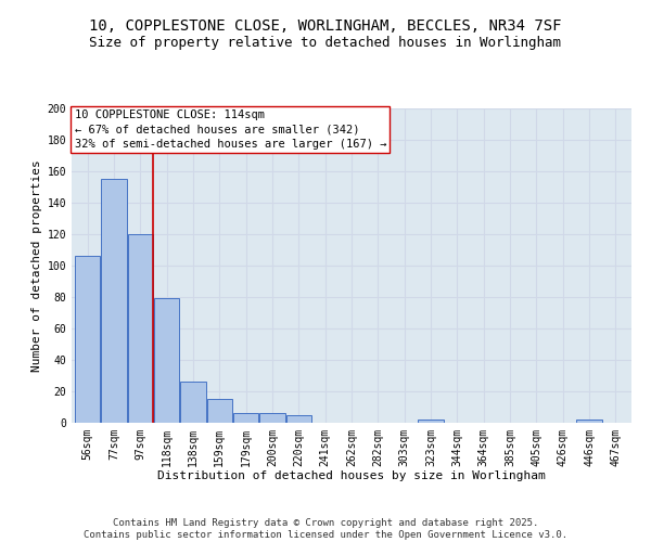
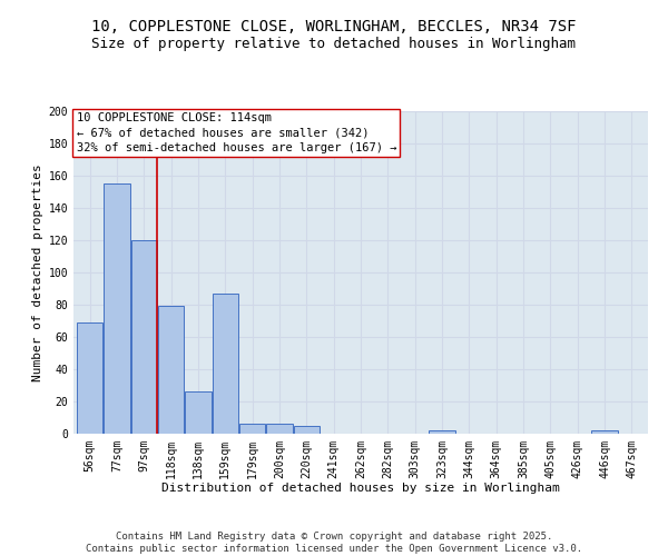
56sqm: 106 -> 69
159sqm: 15 -> 87
